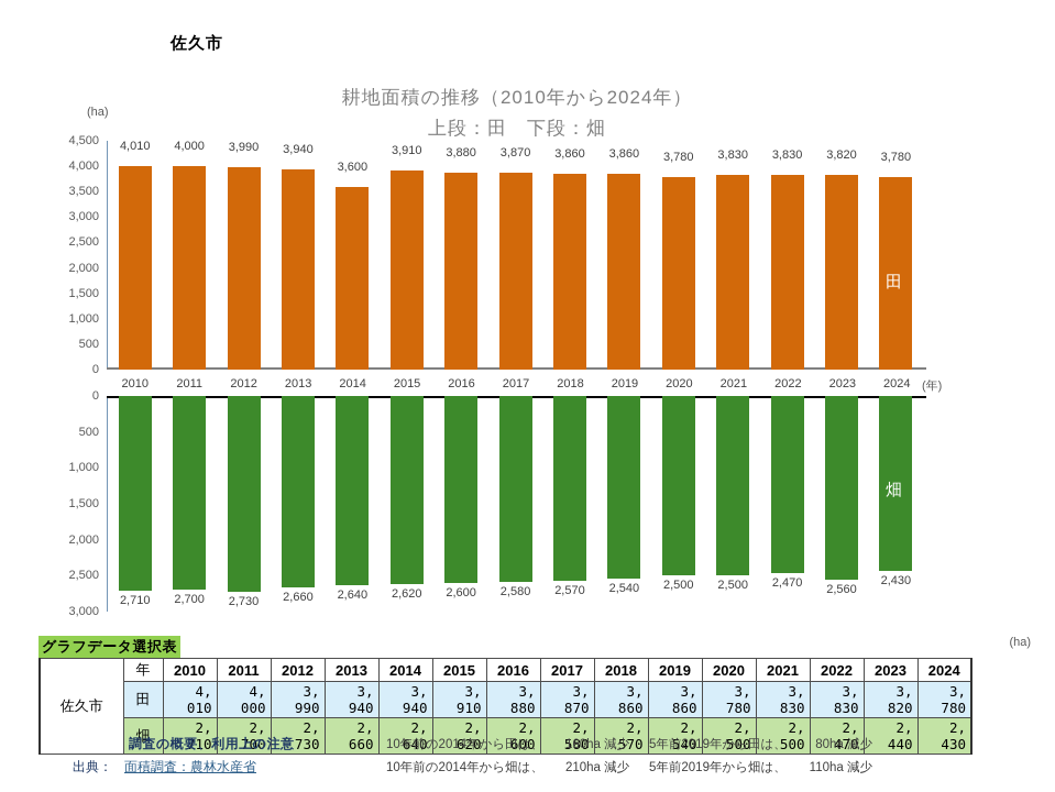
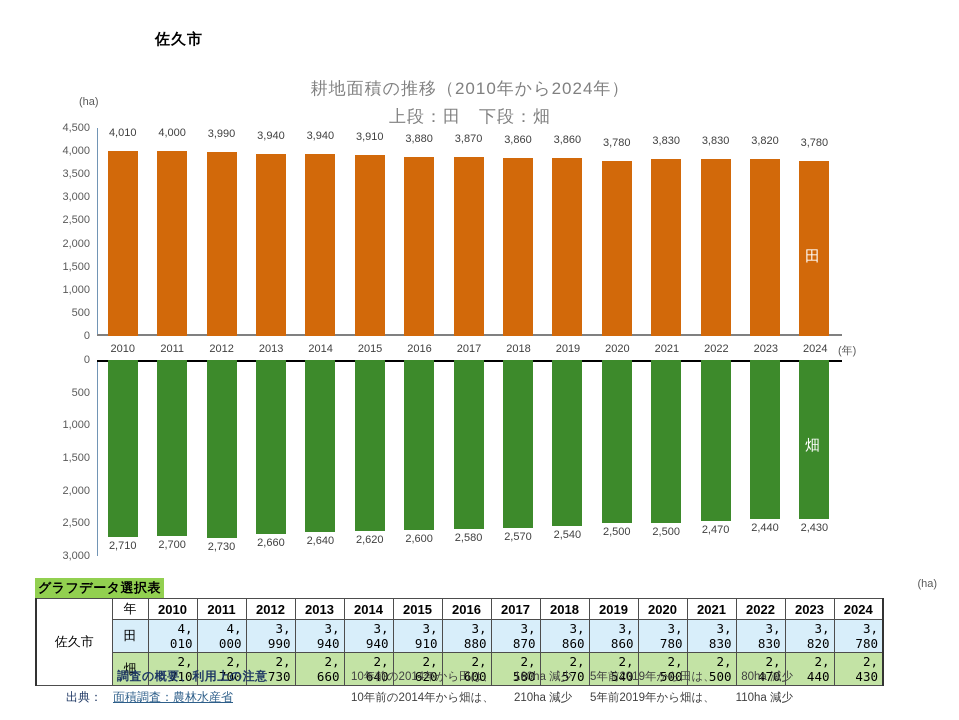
田/2014: 3,600 -> 3,940
畑/2023: 2,560 -> 2,440
